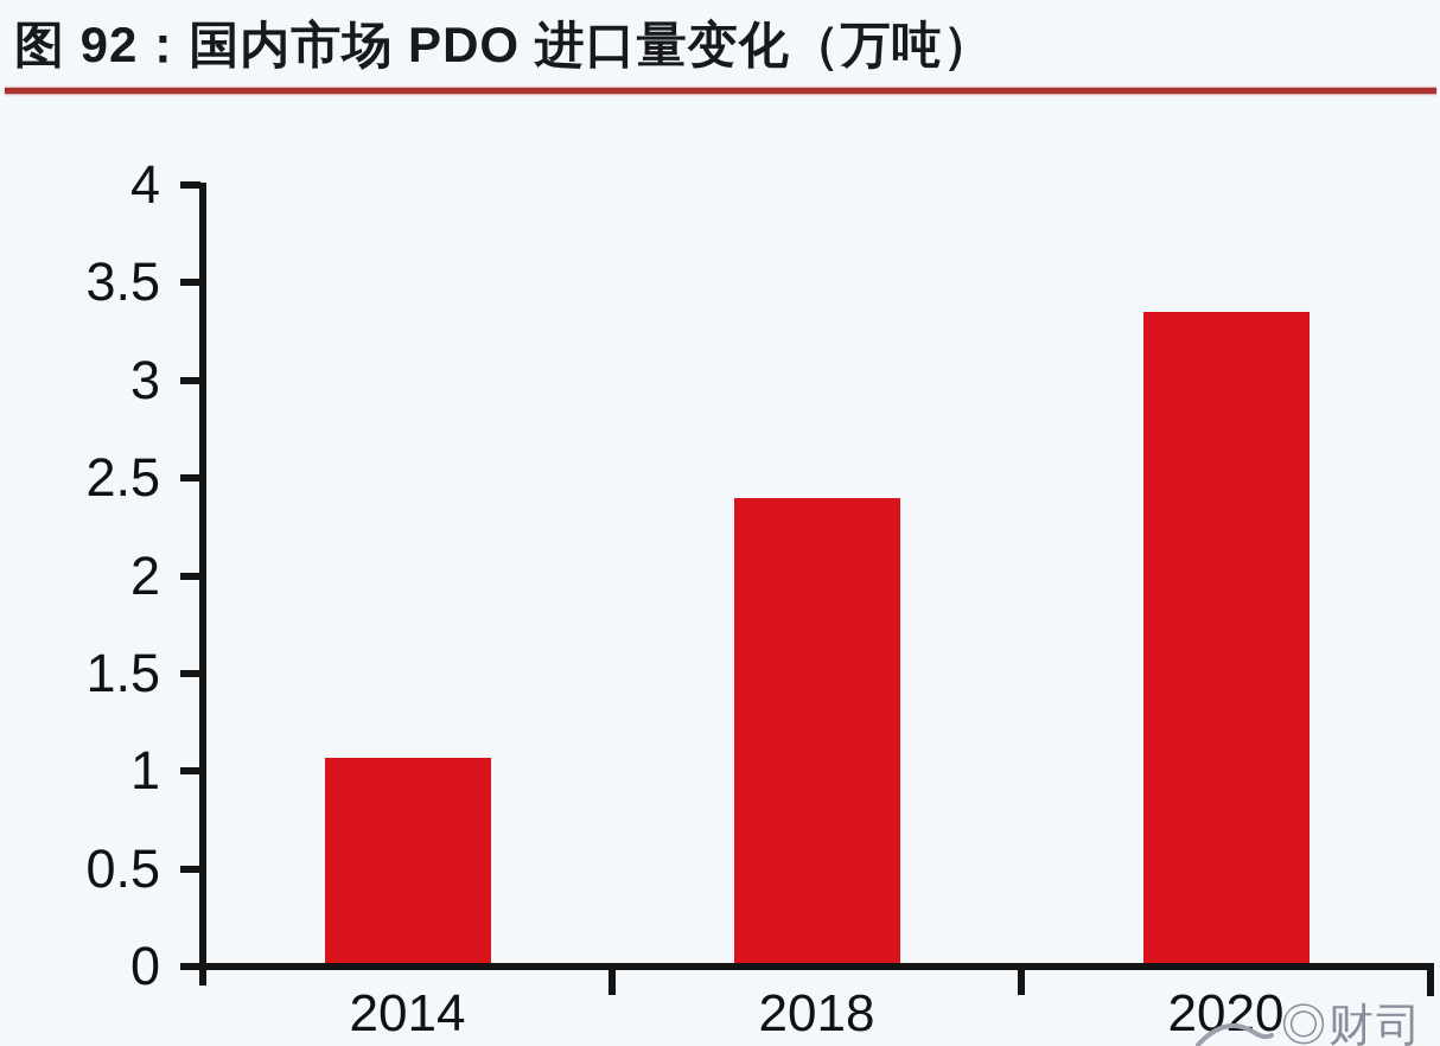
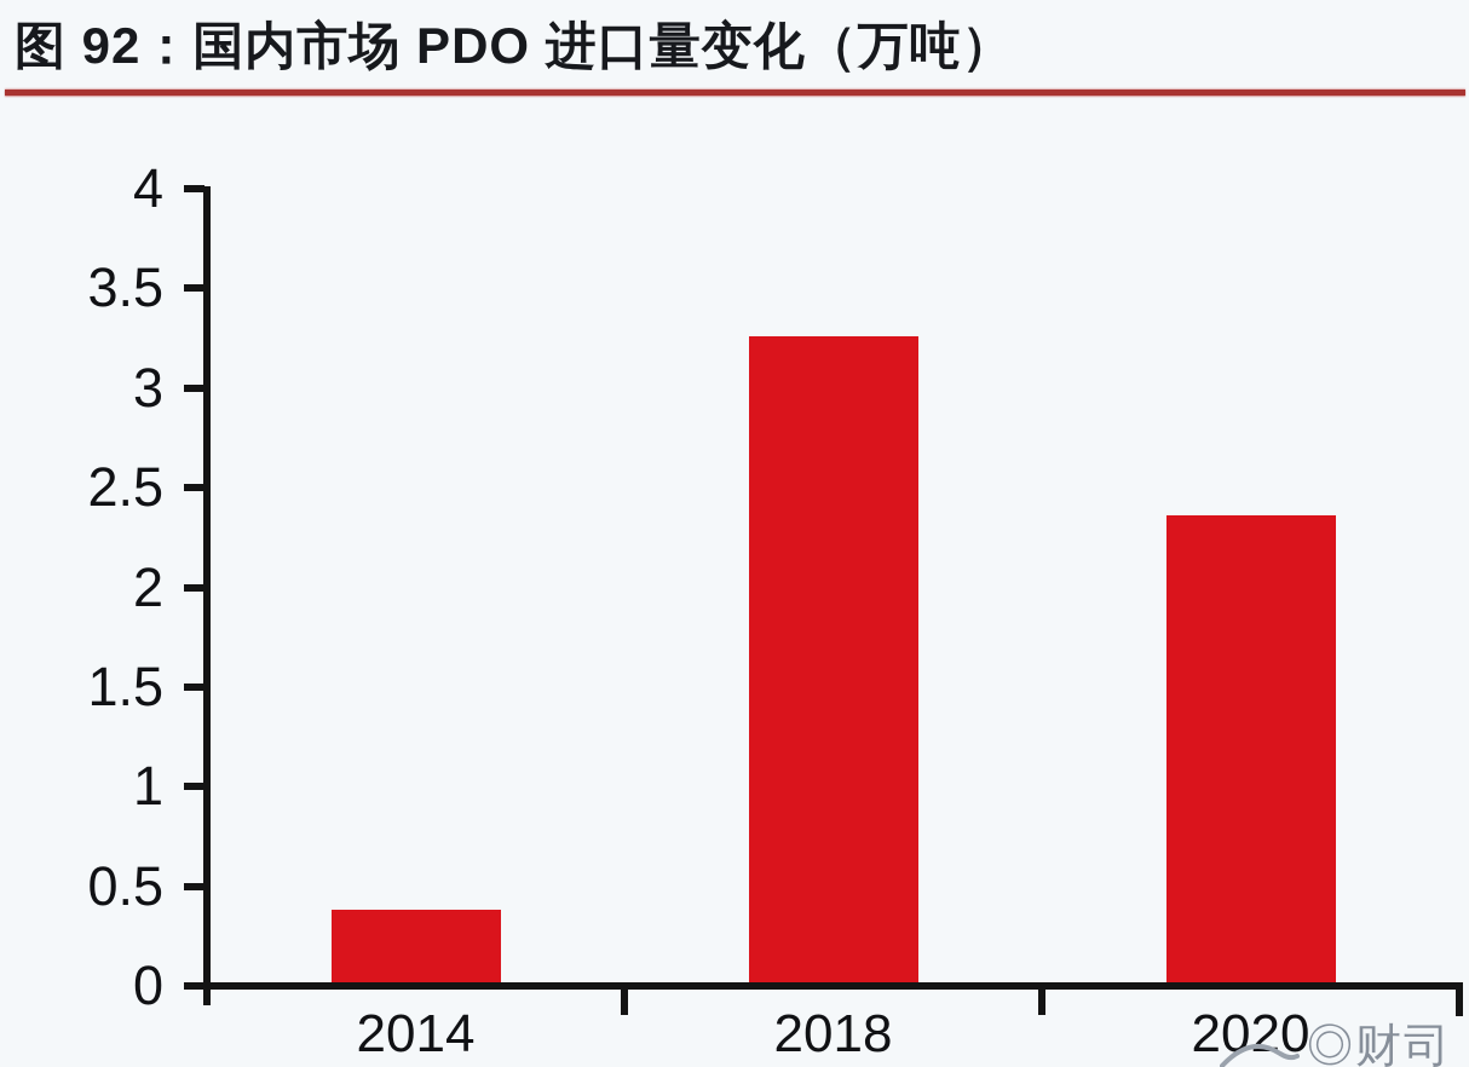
2014: 1.07 -> 0.38
2018: 2.40 -> 3.26
2020: 3.35 -> 2.36
